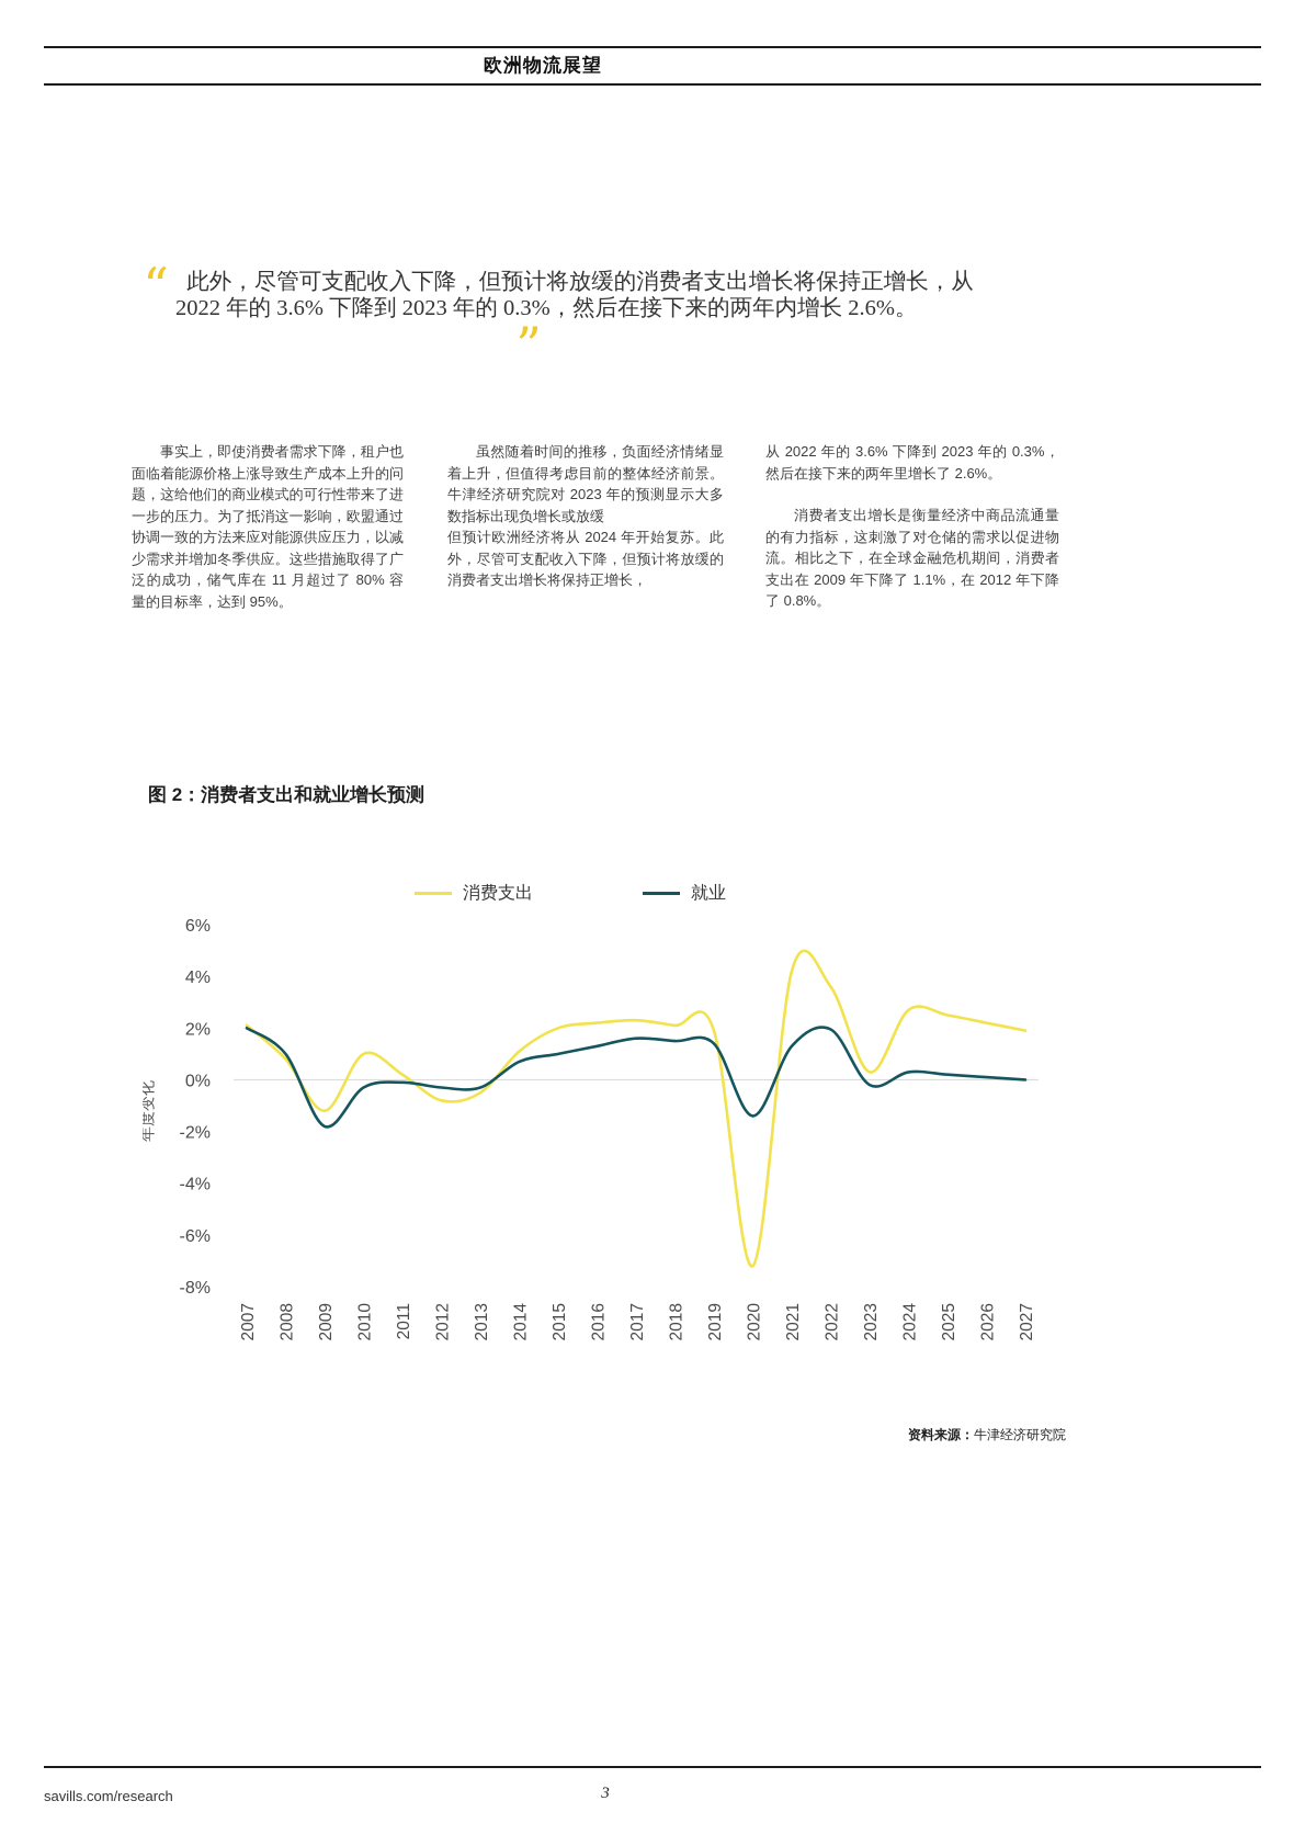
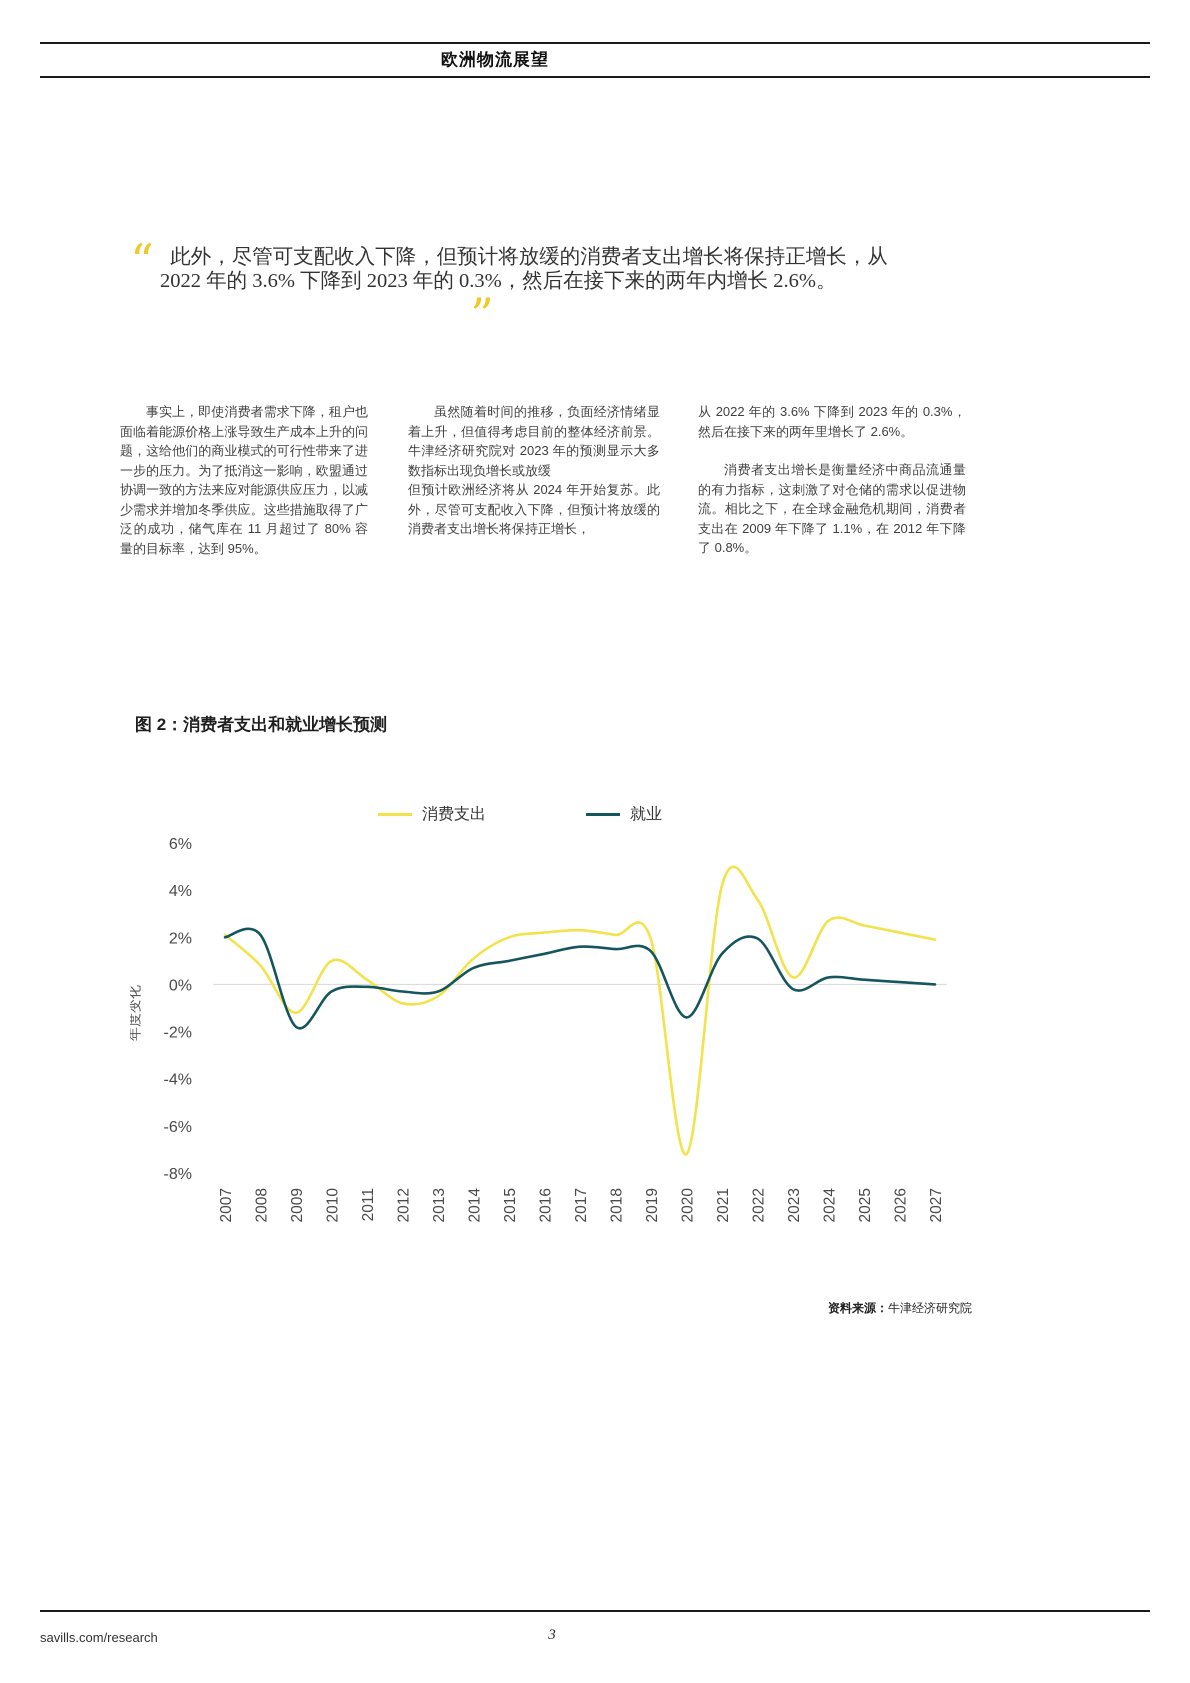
就业/2008: 1.0% -> 2.1%
